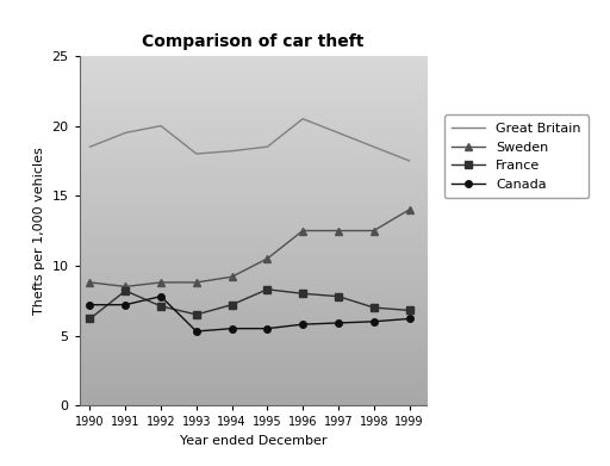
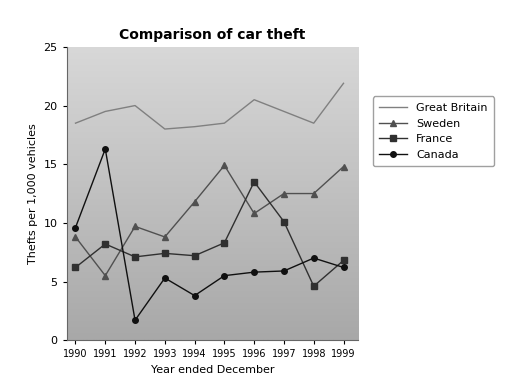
Canada/1990: 7.2 -> 9.6
Sweden/1991: 8.5 -> 5.5
Canada/1991: 7.2 -> 16.3
Sweden/1992: 8.8 -> 9.7
Canada/1992: 7.8 -> 1.7
France/1993: 6.5 -> 7.4
Sweden/1994: 9.2 -> 11.8
Canada/1994: 5.5 -> 3.8
Sweden/1995: 10.5 -> 14.9
Sweden/1996: 12.5 -> 10.8
France/1996: 8.0 -> 13.5
France/1997: 7.8 -> 10.1
France/1998: 7.0 -> 4.6
Canada/1998: 6.0 -> 7.0
Great Britain/1999: 17.5 -> 21.9
Sweden/1999: 14.0 -> 14.8
